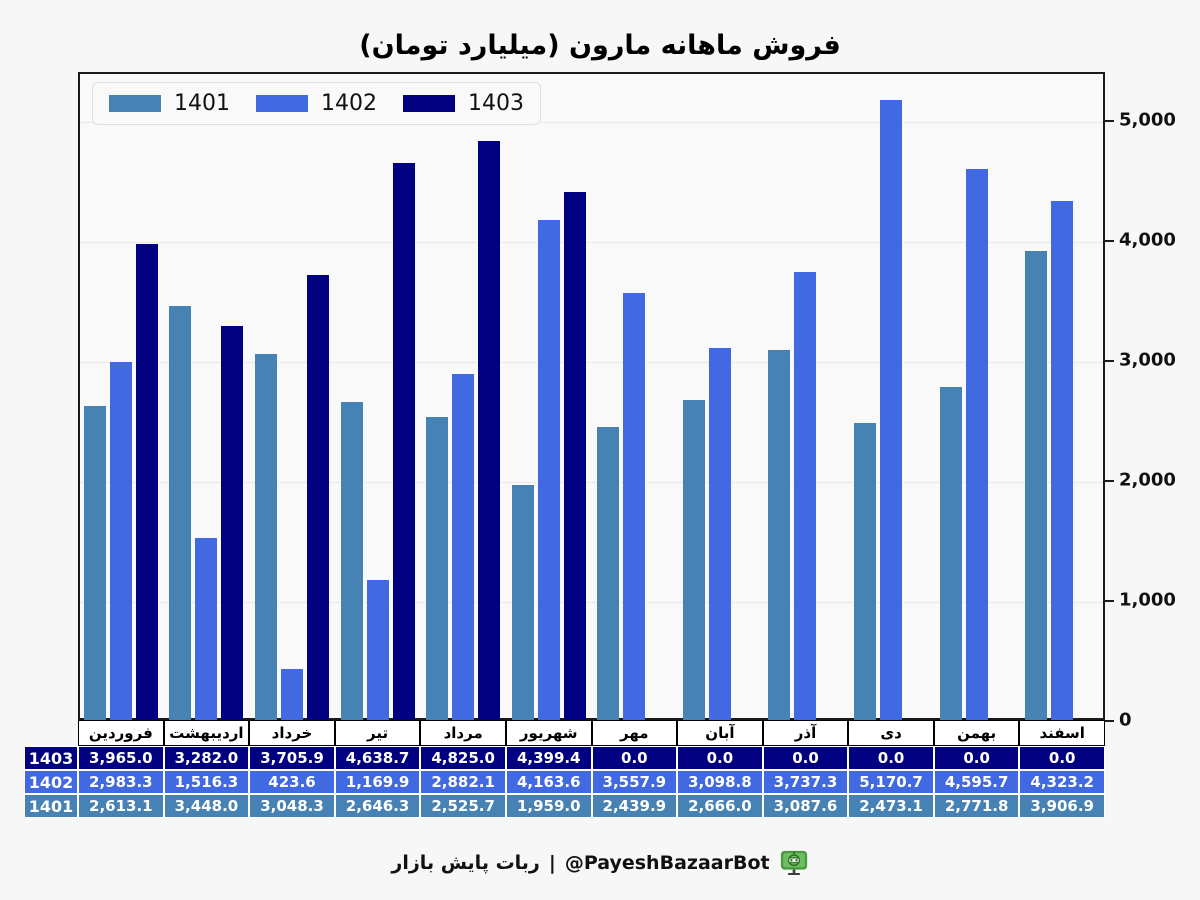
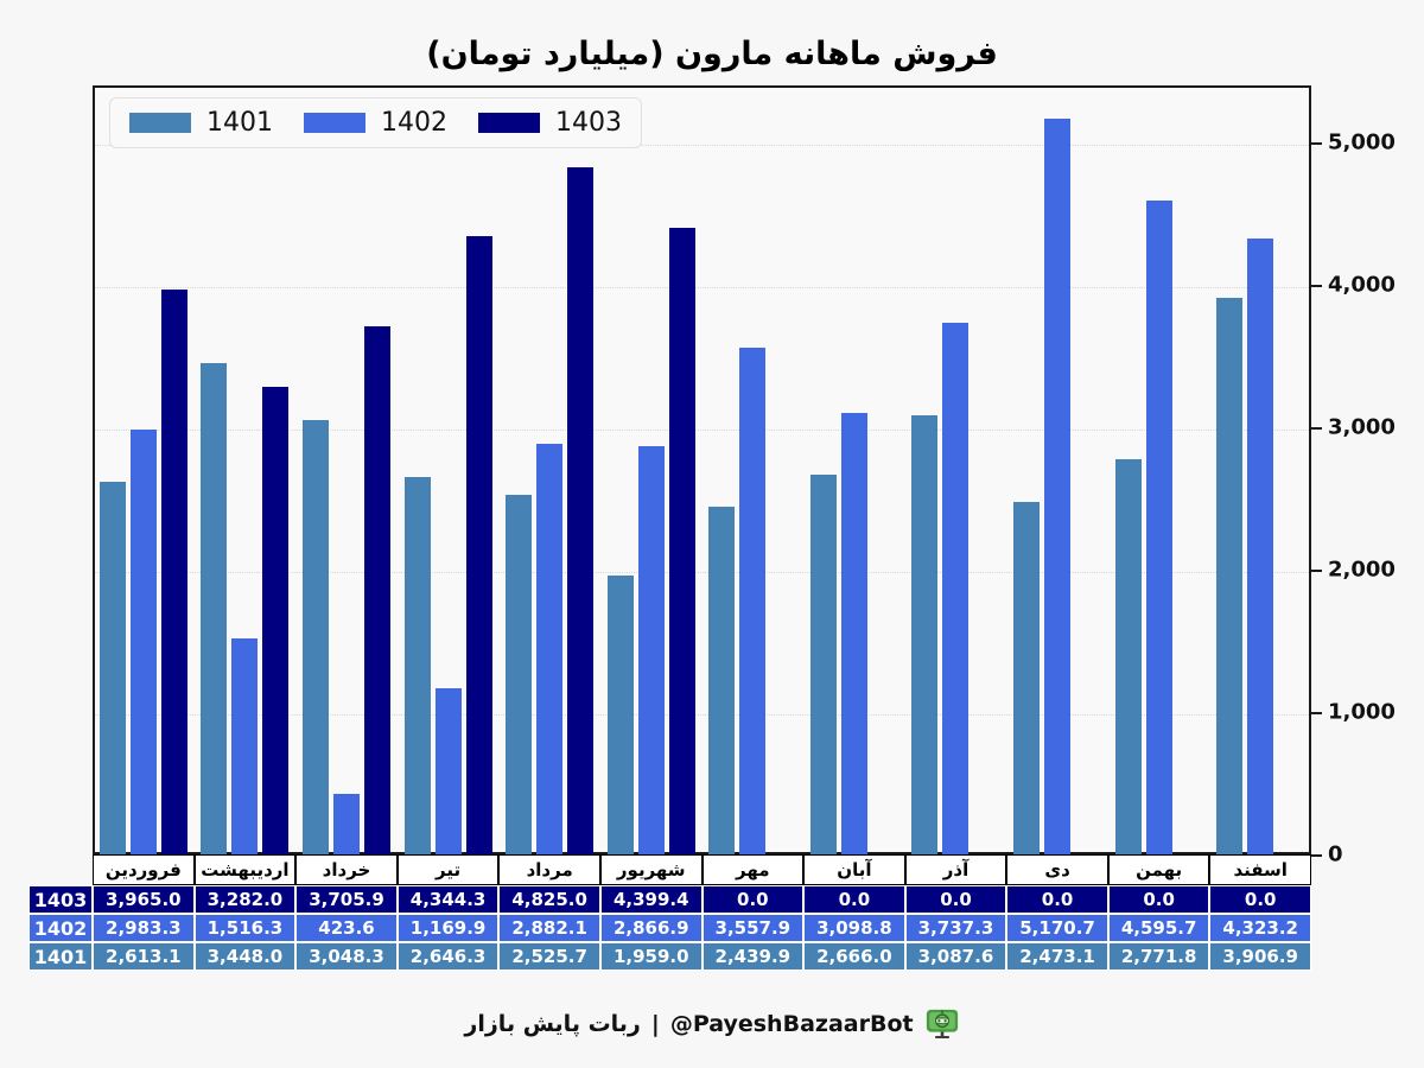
1403/تیر: 4,638.7 -> 4,344.3
1402/شهریور: 4,163.6 -> 2,866.9
